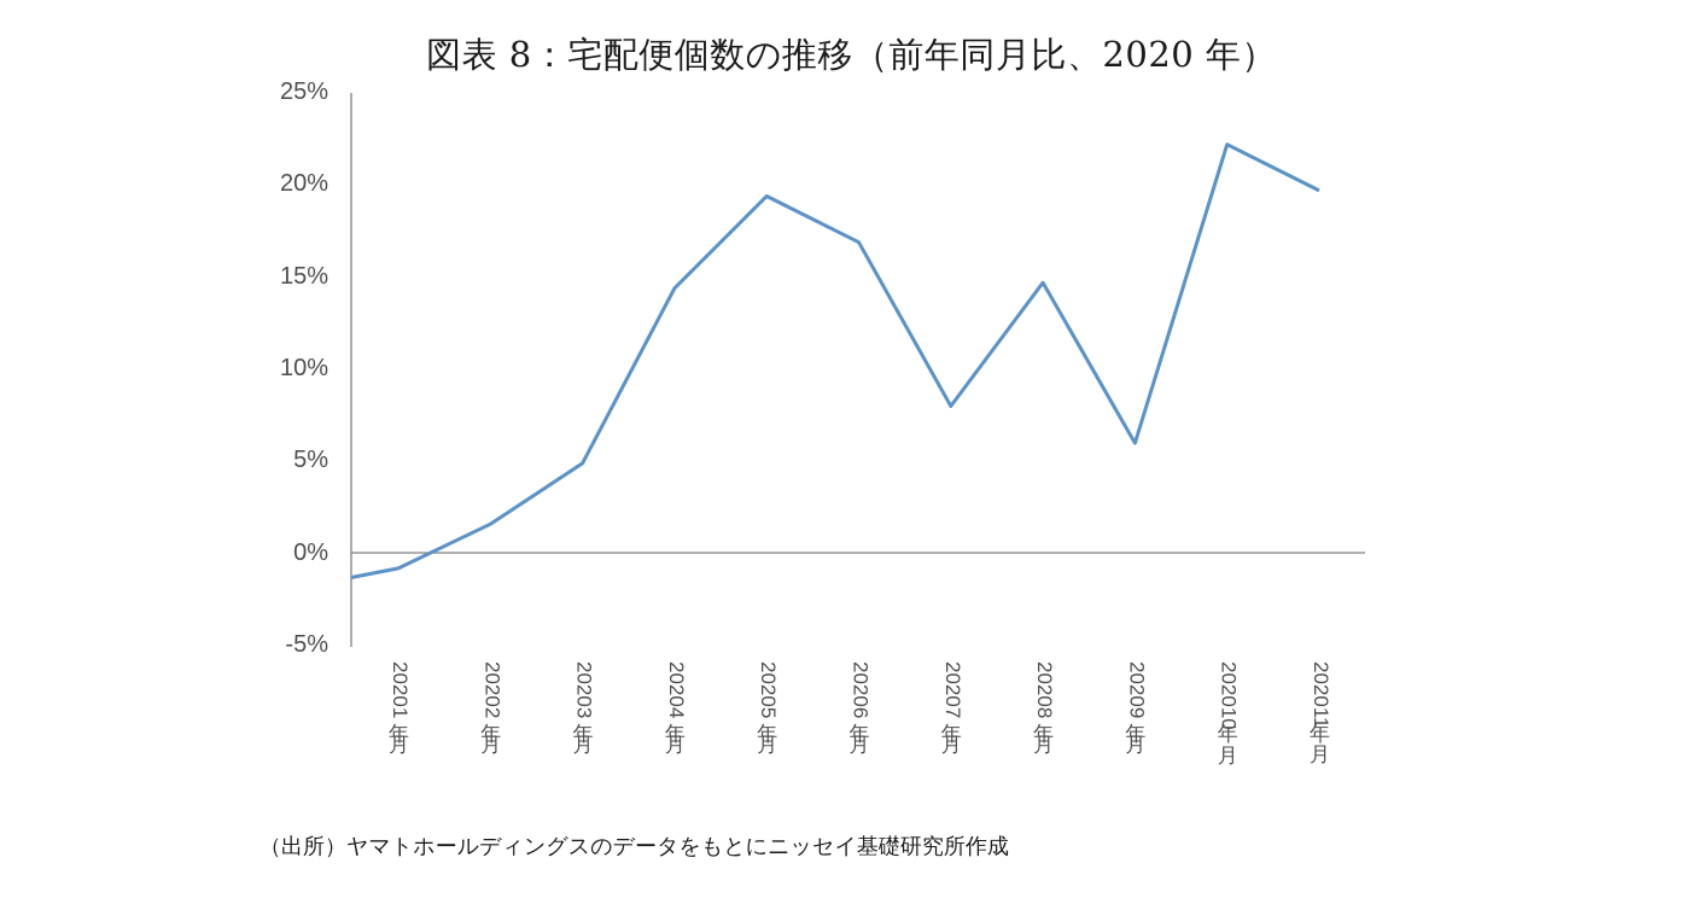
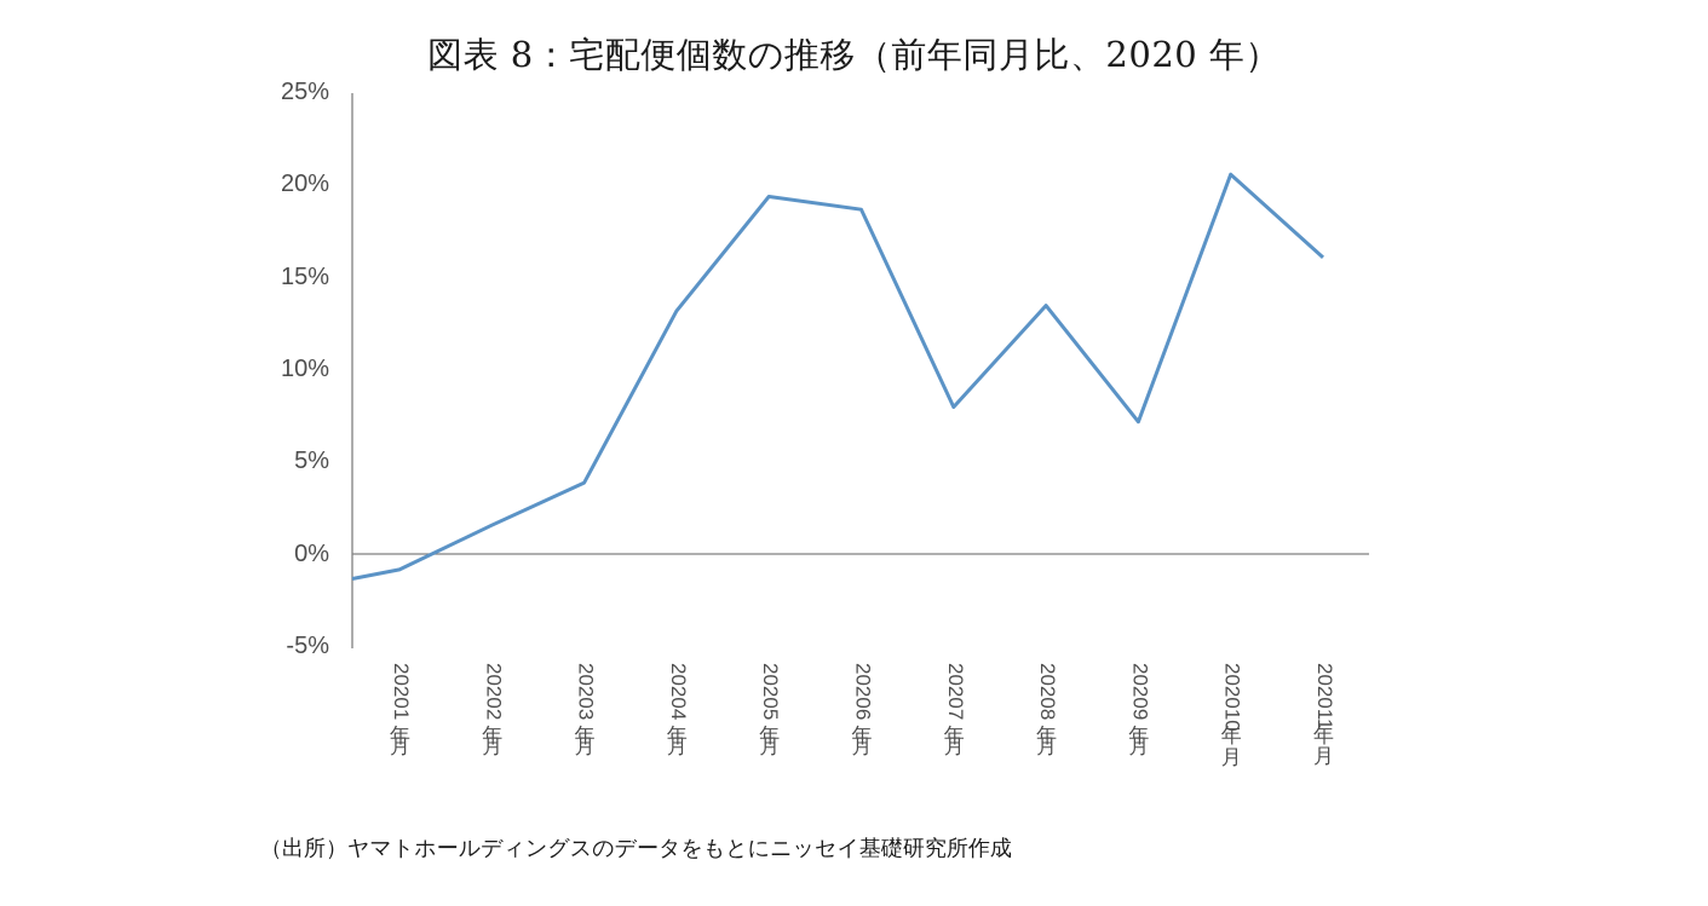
2020年3月: 4.9% -> 3.9%
2020年4月: 14.4% -> 13.2%
2020年6月: 16.9% -> 18.7%
2020年8月: 14.7% -> 13.5%
2020年9月: 6.0% -> 7.2%
2020年10月: 22.2% -> 20.6%
2020年11月: 19.7% -> 16.1%
